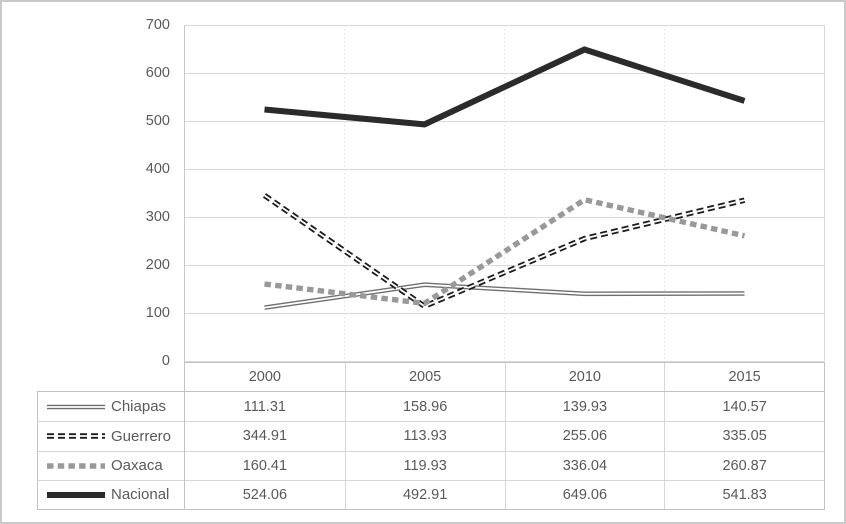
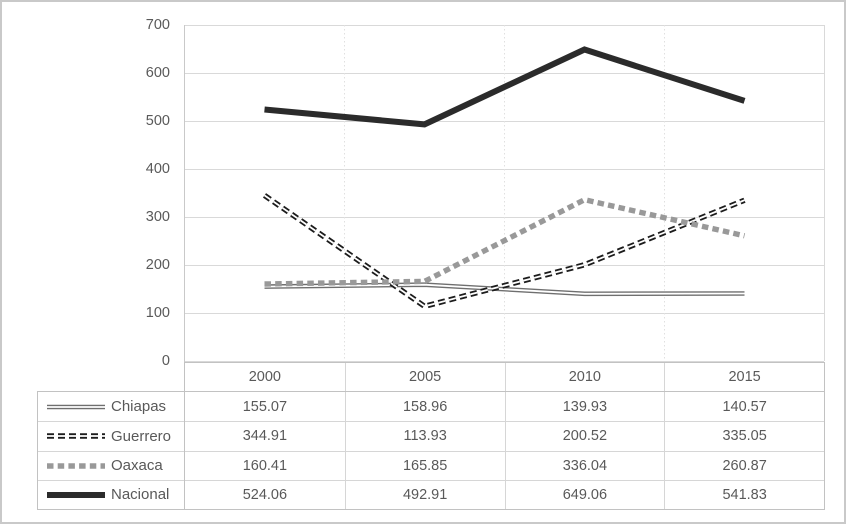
Chiapas/2000: 111.31 -> 155.07
Oaxaca/2005: 119.93 -> 165.85
Guerrero/2010: 255.06 -> 200.52
